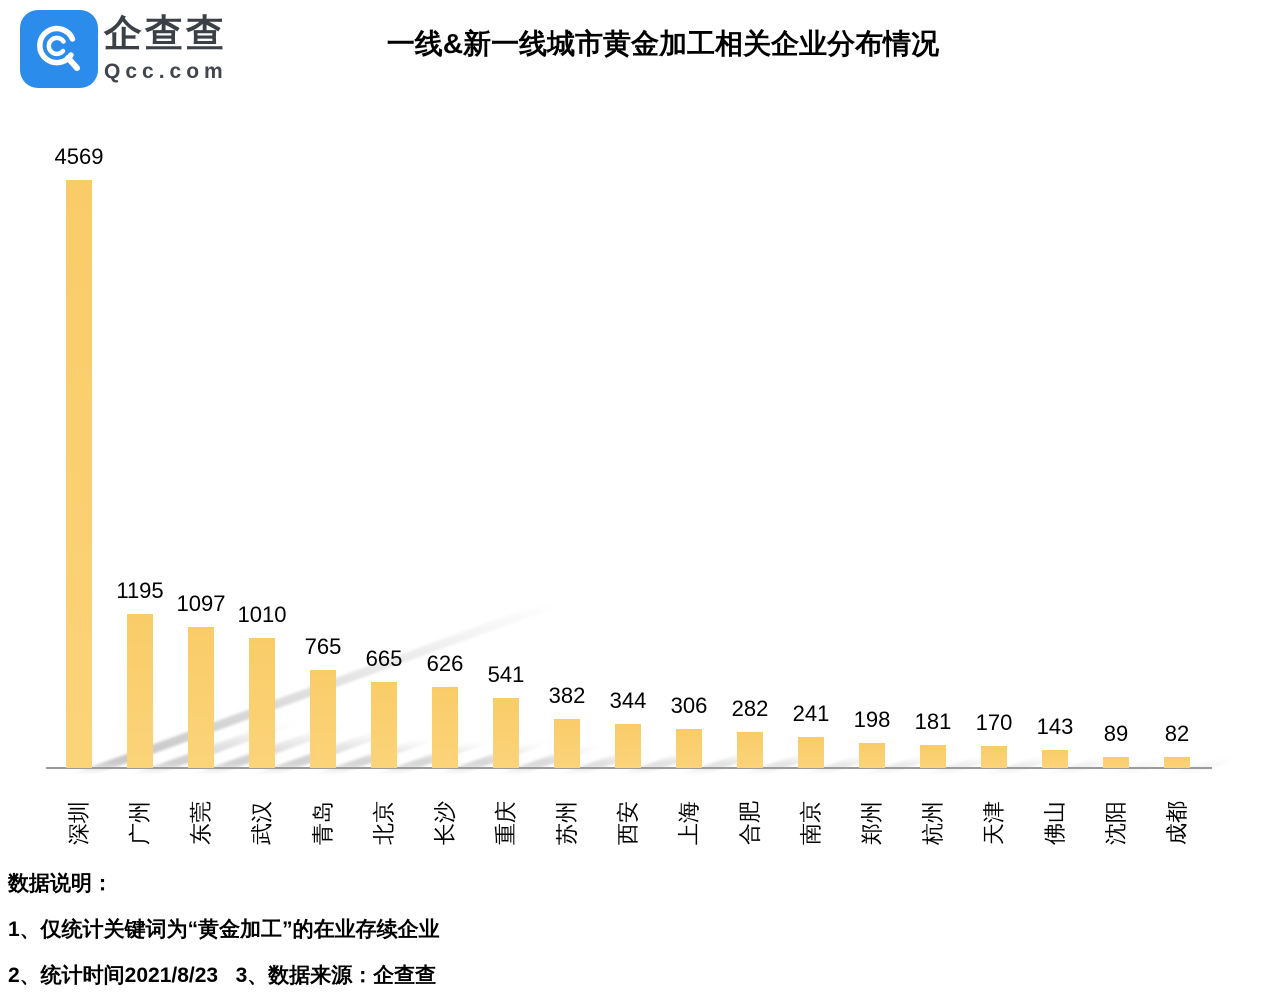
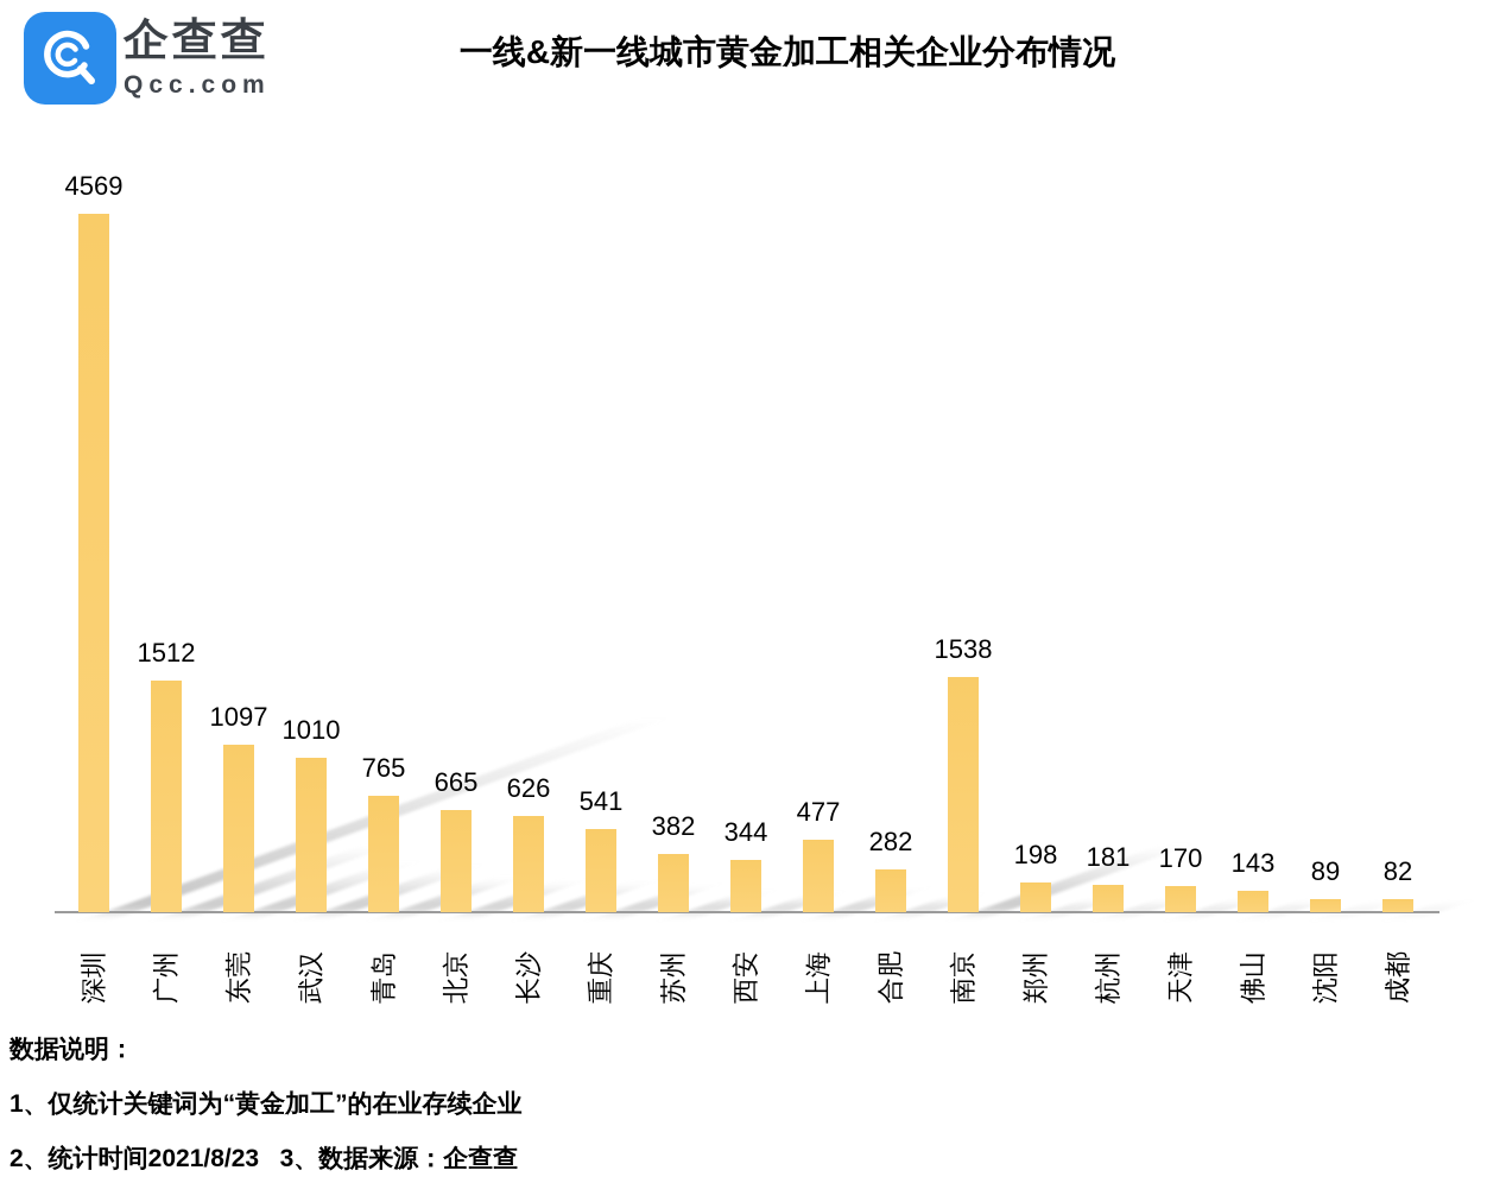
广州: 1195 -> 1512
上海: 306 -> 477
南京: 241 -> 1538
